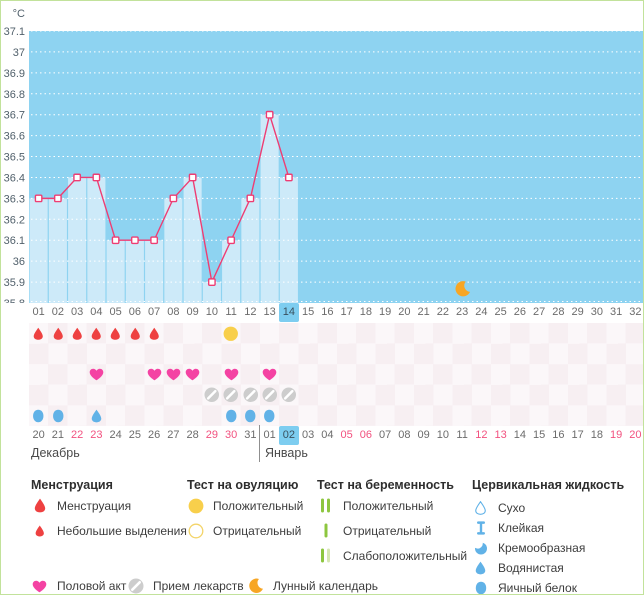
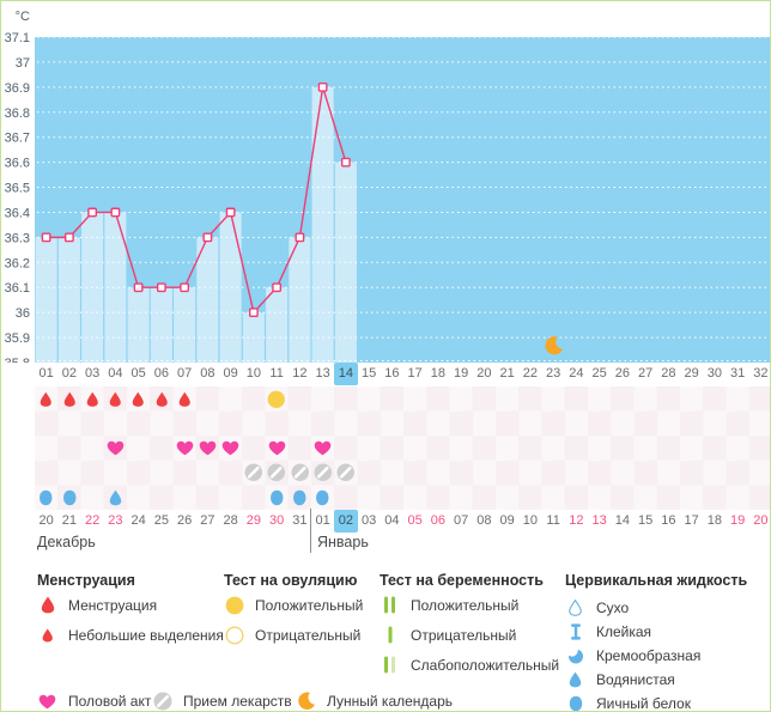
10: 35.9 -> 36.0
13: 36.7 -> 36.9
14: 36.4 -> 36.6
